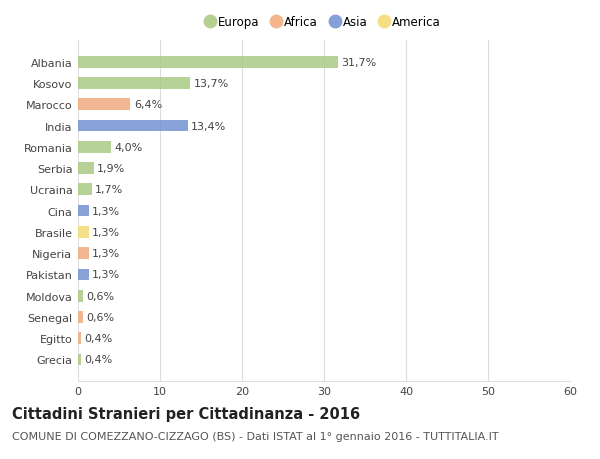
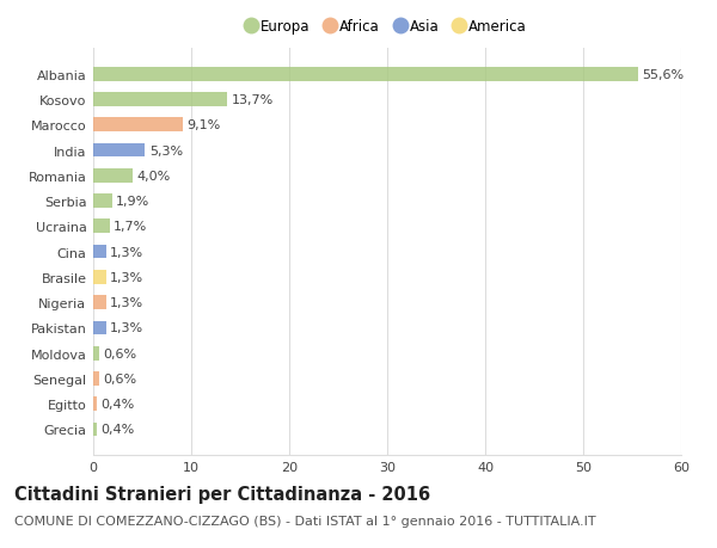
Albania: 31,7% -> 55,6%
Marocco: 6,4% -> 9,1%
India: 13,4% -> 5,3%
